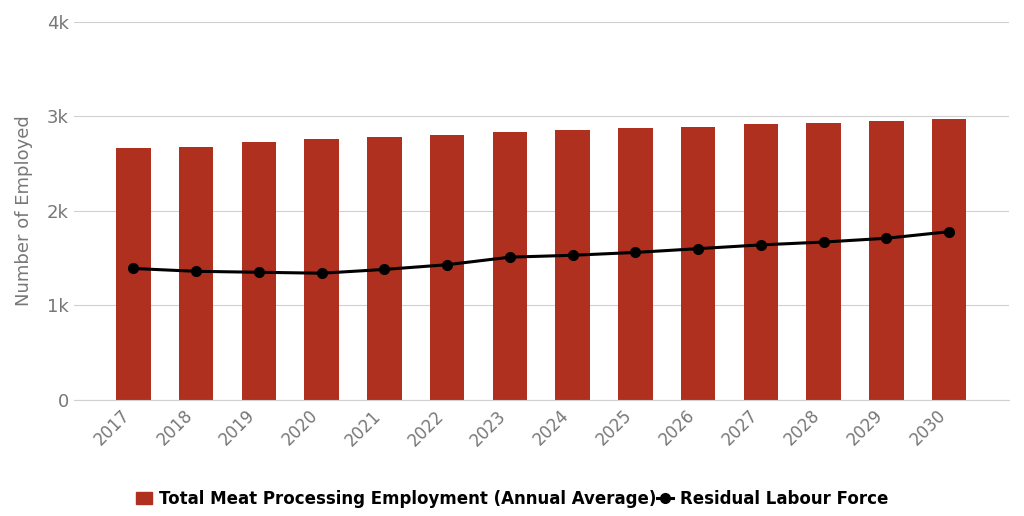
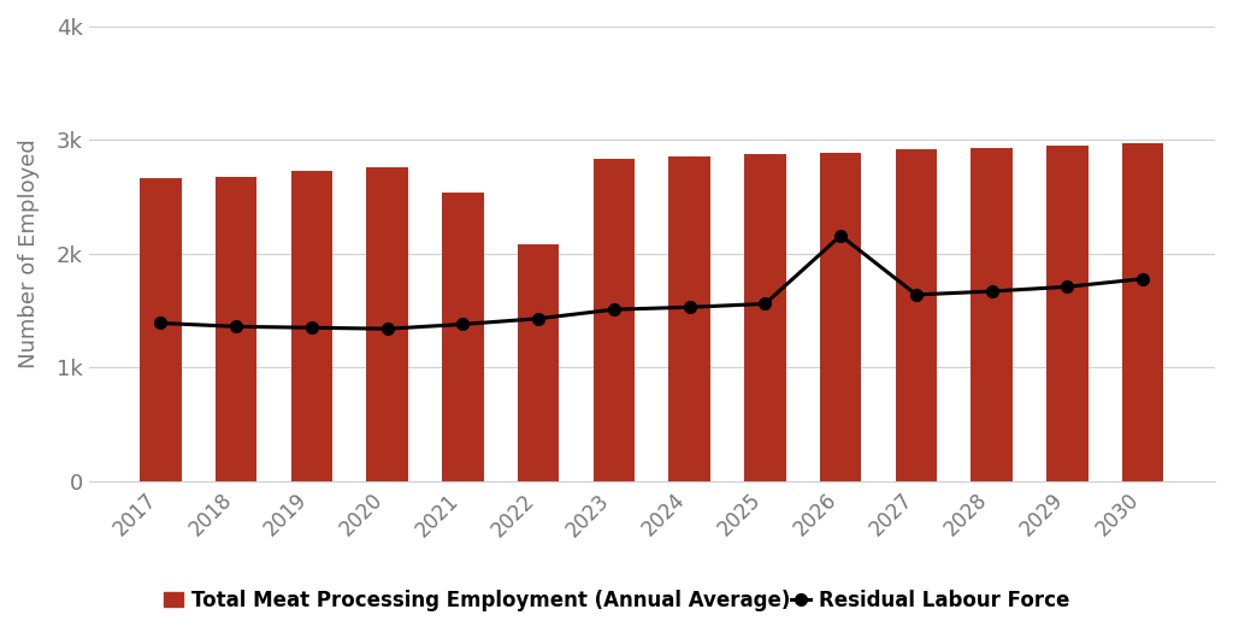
Total Meat Processing Employment (Annual Average)/2021: 2.78k -> 2.54k
Total Meat Processing Employment (Annual Average)/2022: 2.80k -> 2.08k
Residual Labour Force/2026: 1.60k -> 2.16k
